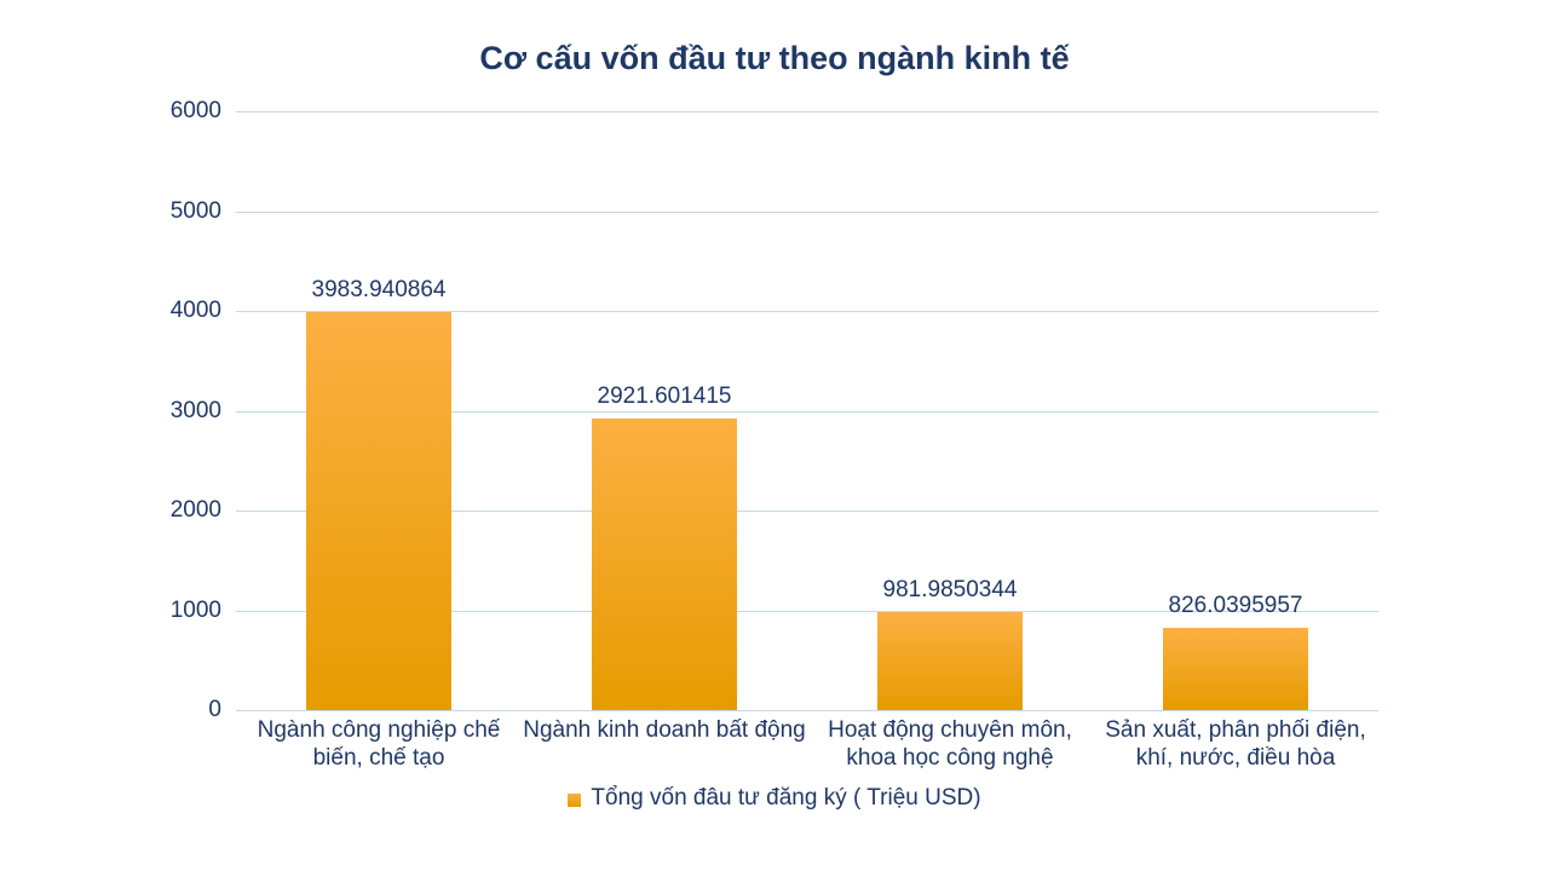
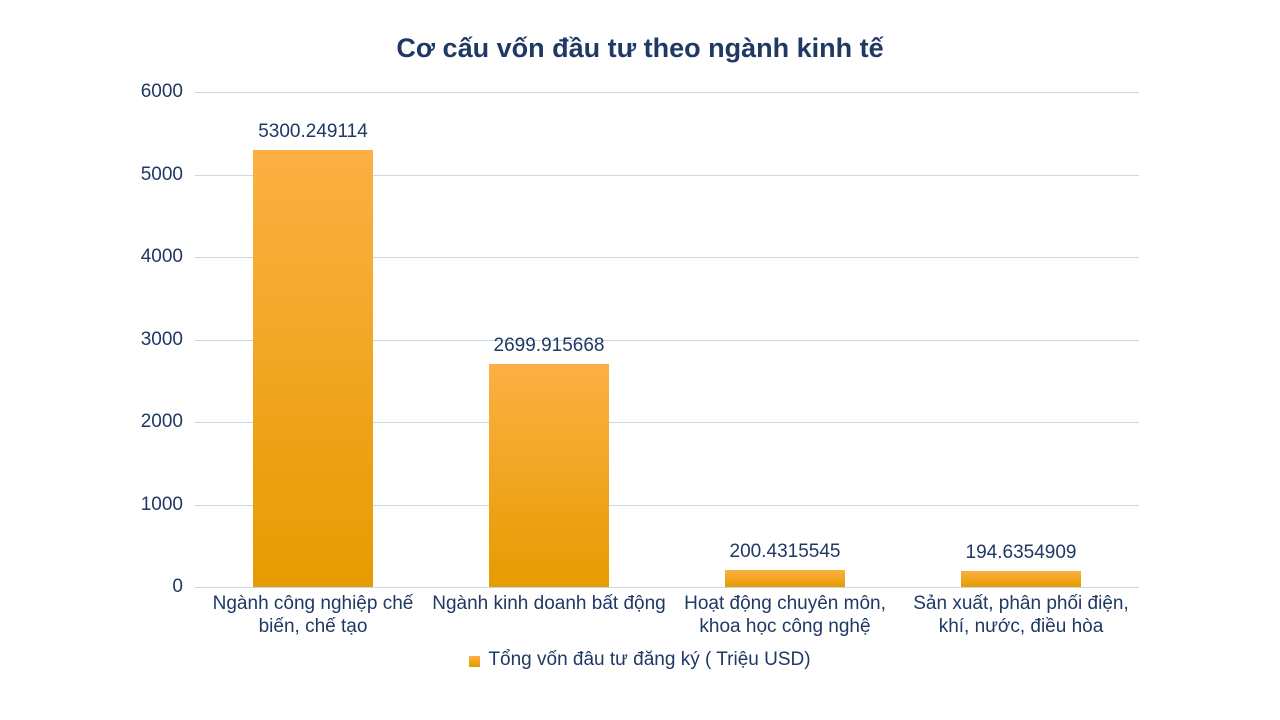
Ngành công nghiệp chế biến, chế tạo: 3983.940864 -> 5300.249114
Ngành kinh doanh bất động: 2921.601415 -> 2699.915668
Hoạt động chuyên môn, khoa học công nghệ: 981.9850344 -> 200.4315545
Sản xuất, phân phối điện, khí, nước, điều hòa: 826.0395957 -> 194.6354909
